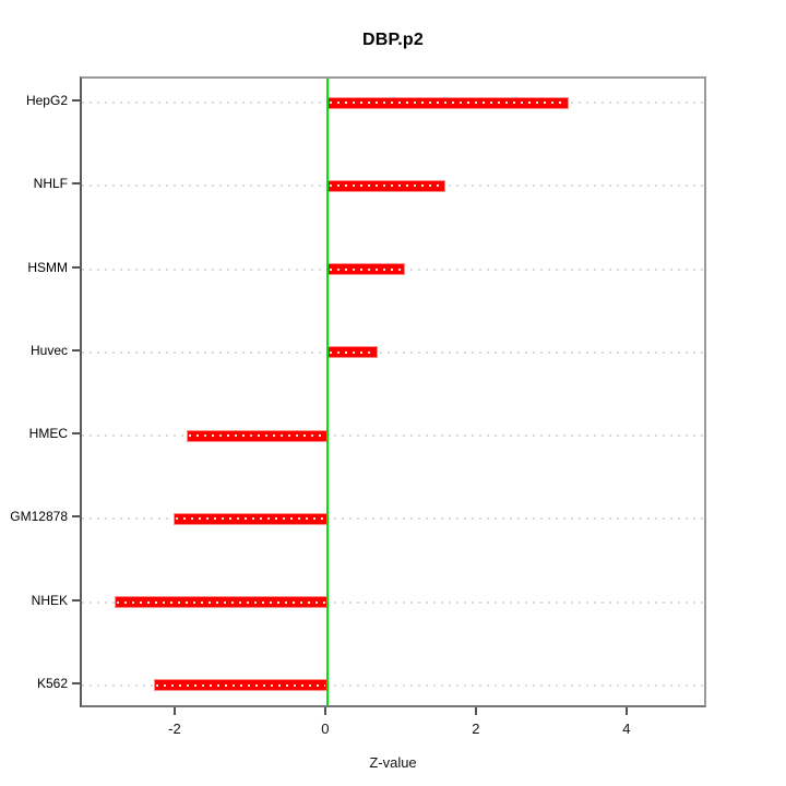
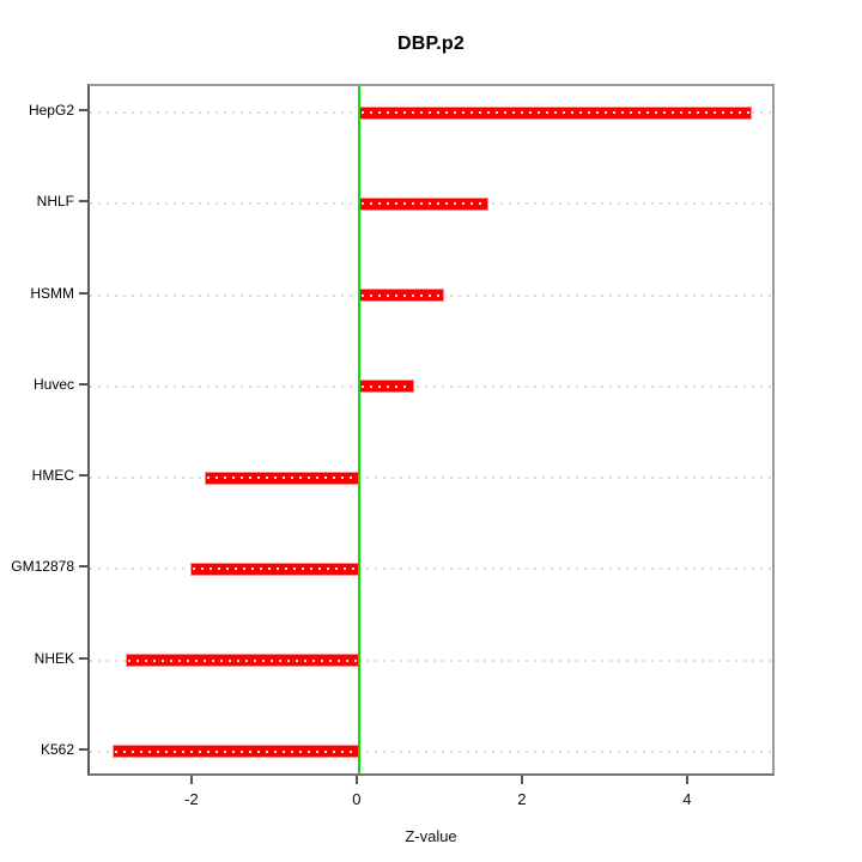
HepG2: 3.2 -> 4.8
K562: -2.3 -> -3.0
